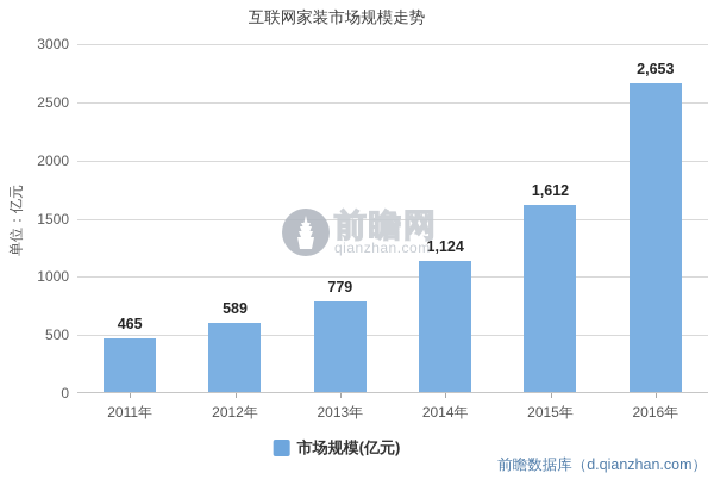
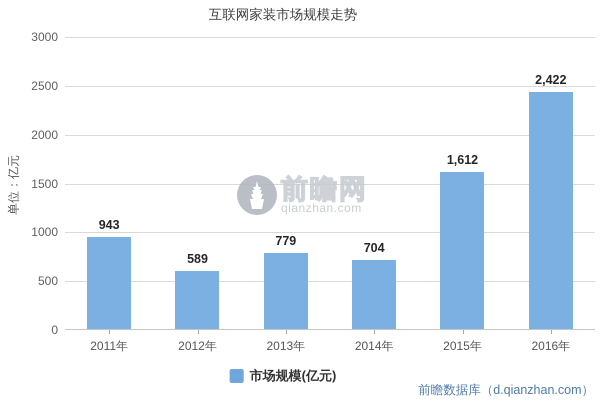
2011年: 465 -> 943
2014年: 1,124 -> 704
2016年: 2,653 -> 2,422
